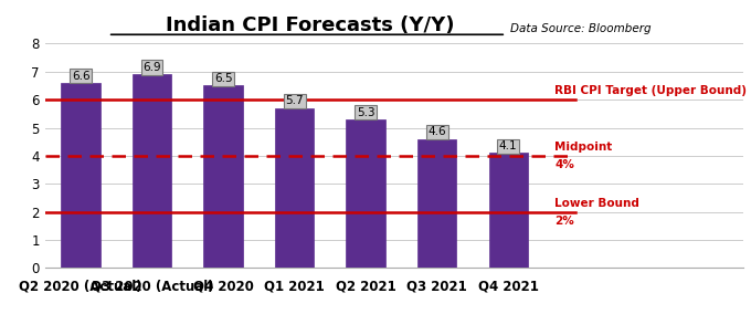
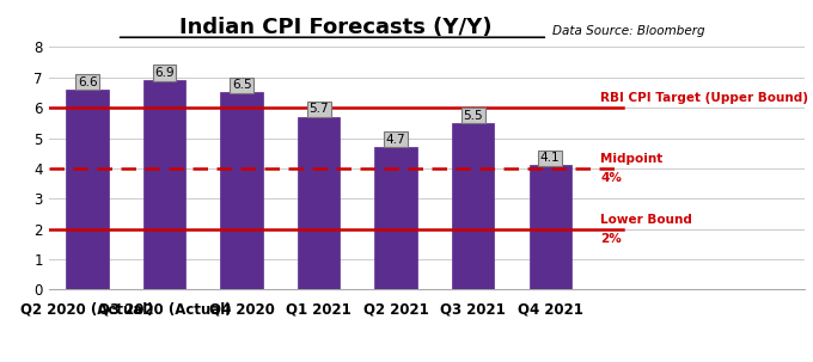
Q2 2021: 5.3 -> 4.7
Q3 2021: 4.6 -> 5.5
